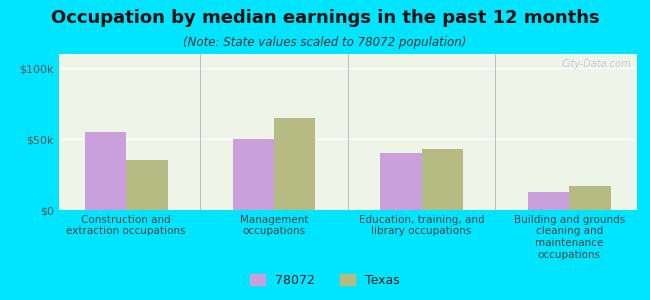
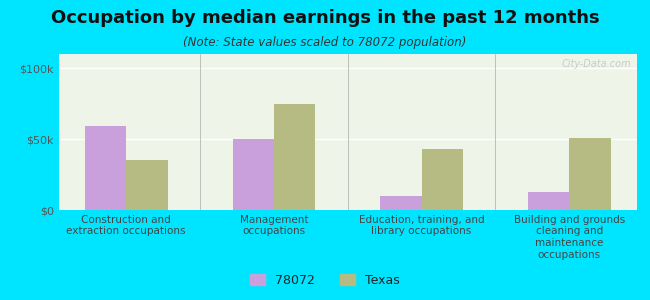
78072/Construction and extraction occupations: $55k -> $59k
Texas/Management occupations: $65k -> $75k
78072/Education, training, and library occupations: $40k -> $10k
Texas/Building and grounds cleaning and maintenance occupations: $17k -> $51k
